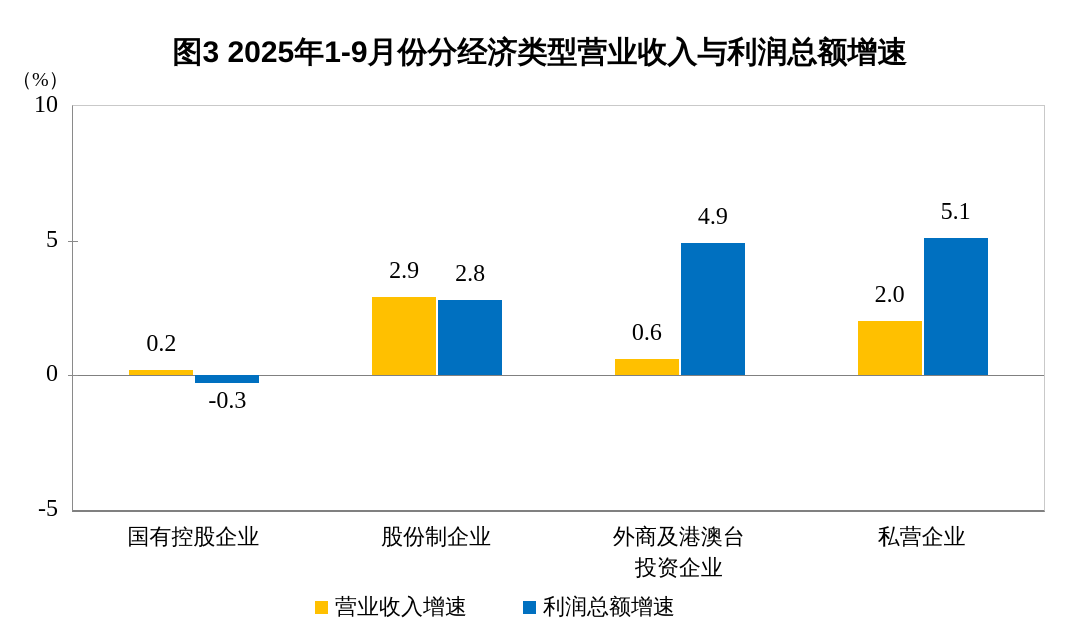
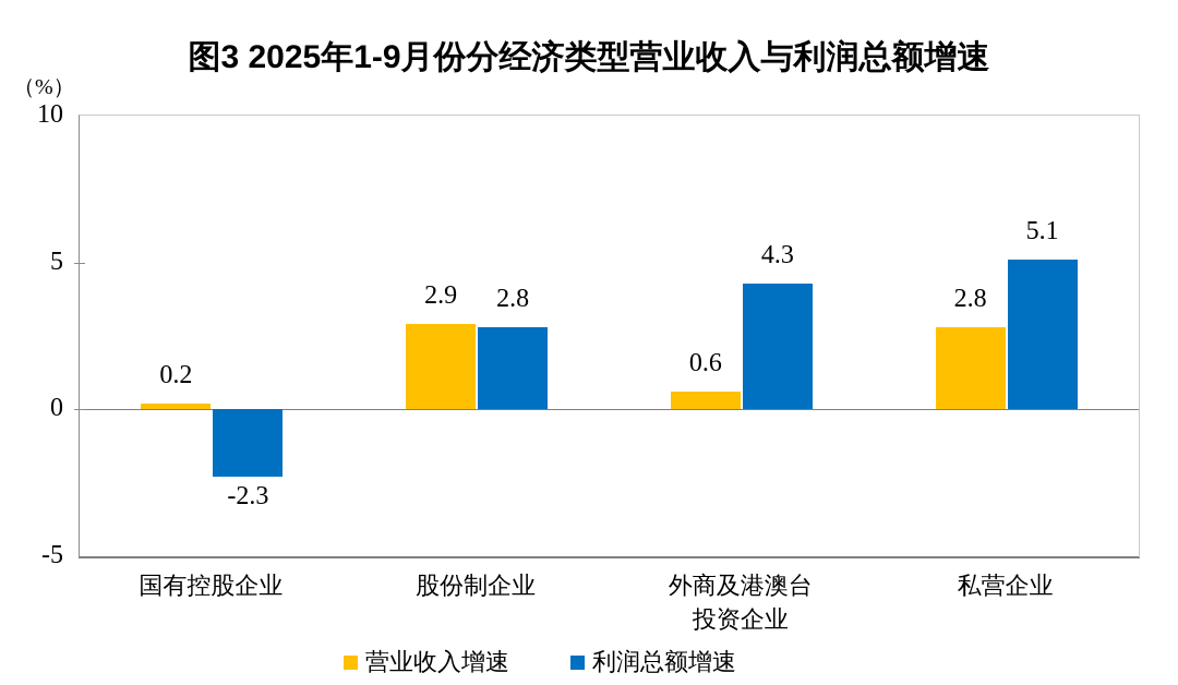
利润总额增速/国有控股企业: -0.3 -> -2.3
利润总额增速/外商及港澳台 投资企业: 4.9 -> 4.3
营业收入增速/私营企业: 2.0 -> 2.8
